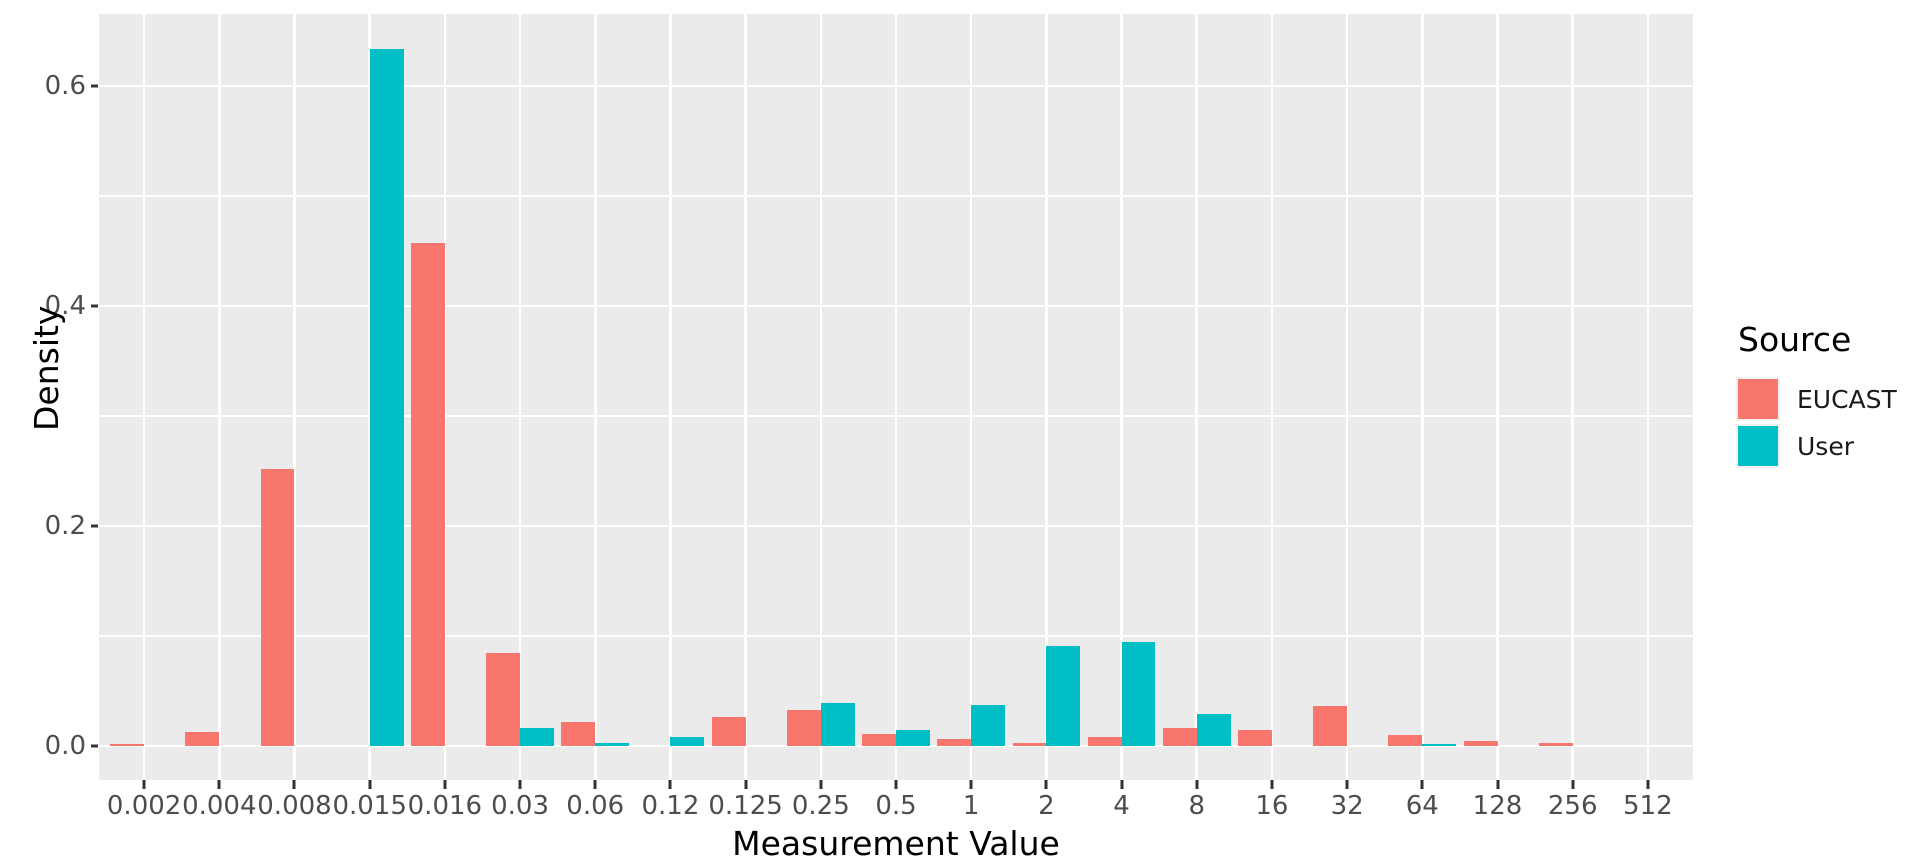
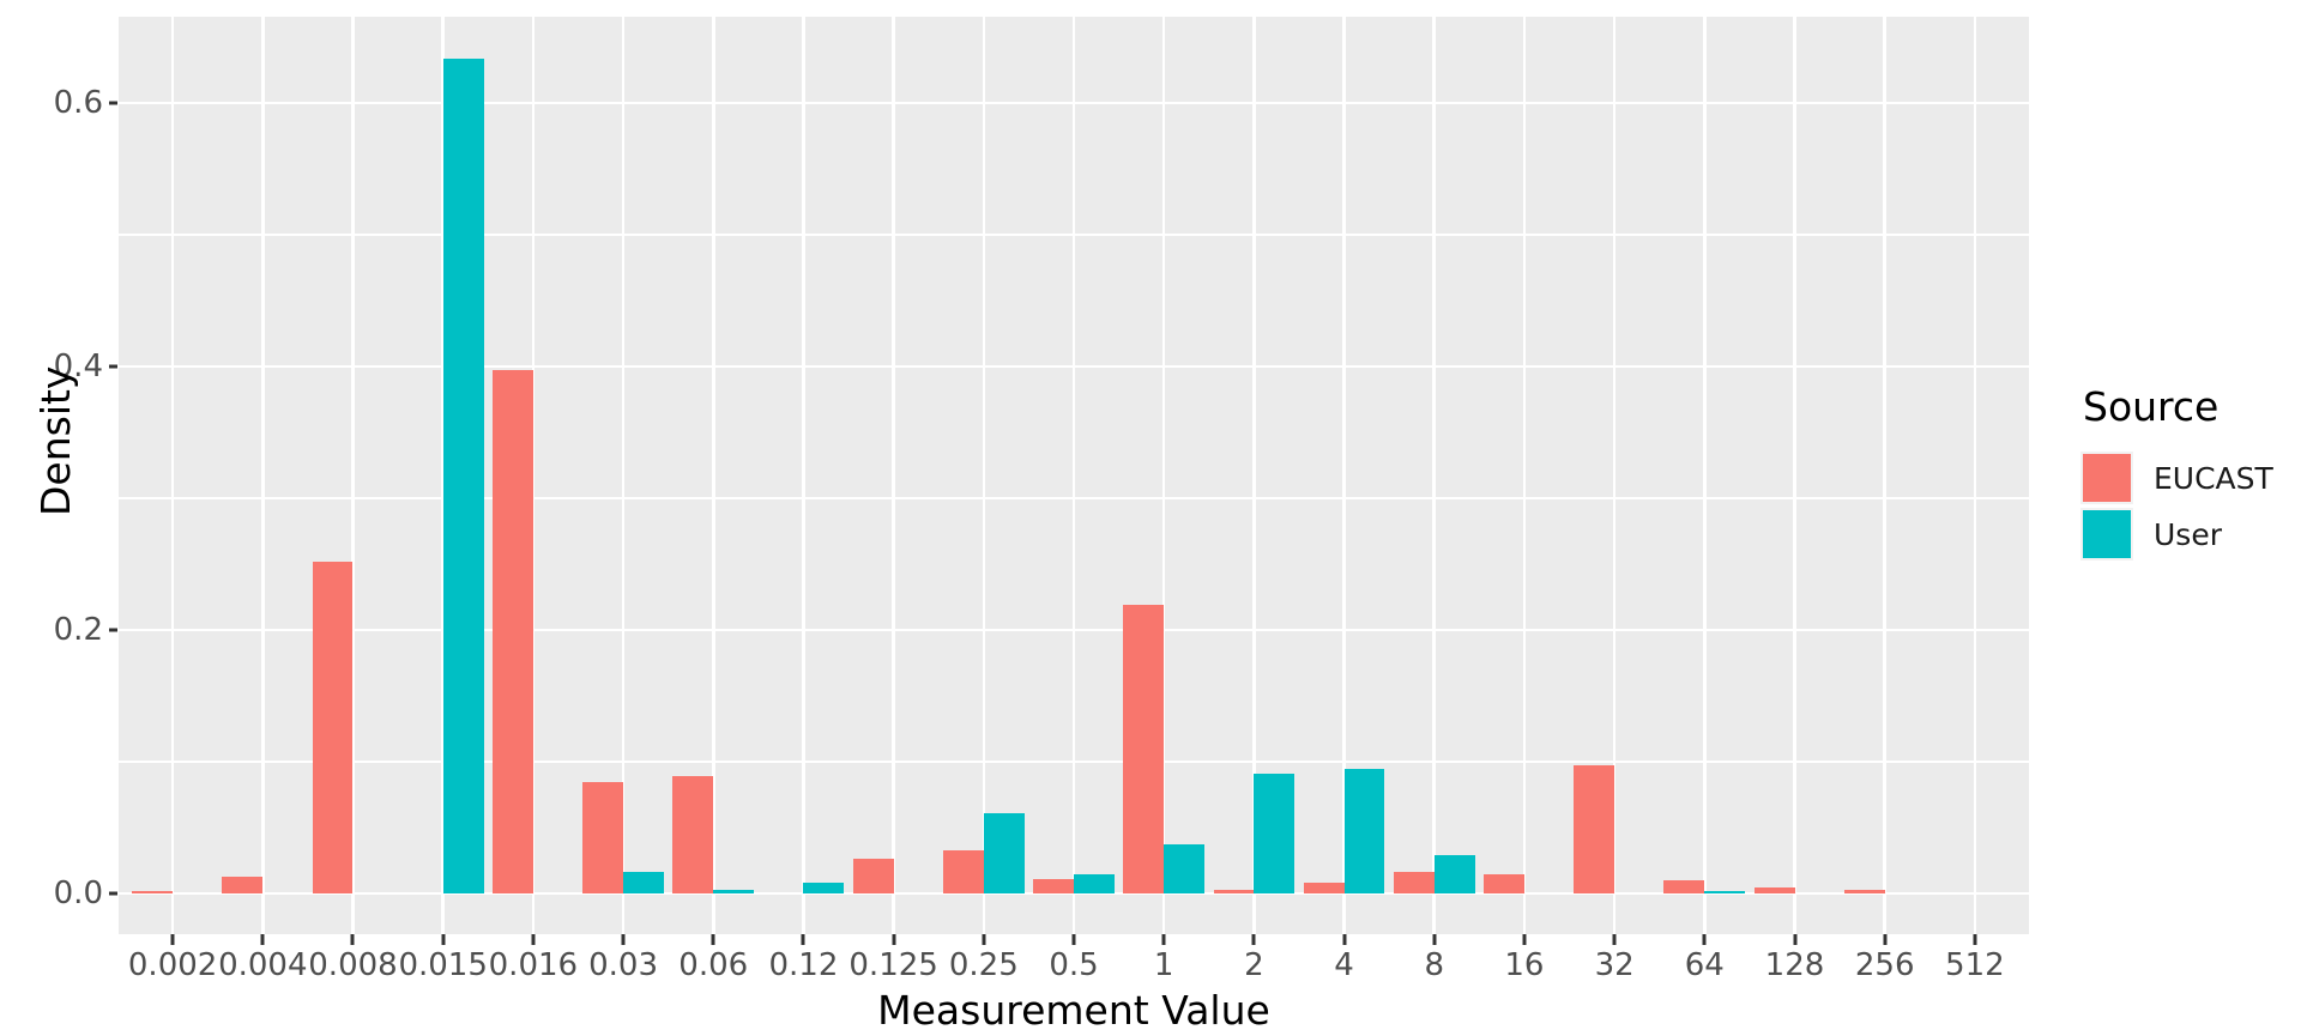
EUCAST/0.016: 0.457 -> 0.397
EUCAST/0.06: 0.022 -> 0.089
User/0.25: 0.039 -> 0.061
EUCAST/1: 0.006 -> 0.219
EUCAST/32: 0.036 -> 0.097
